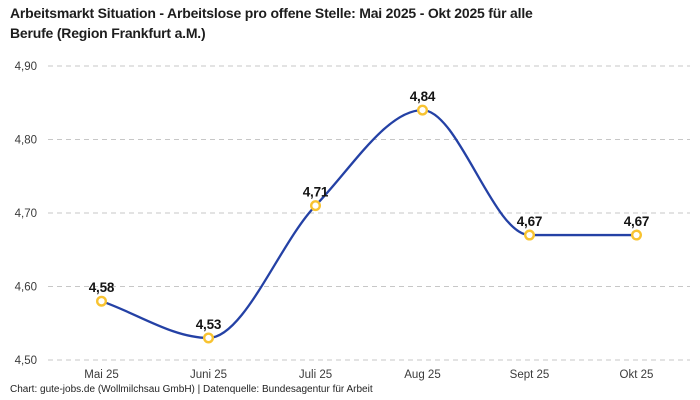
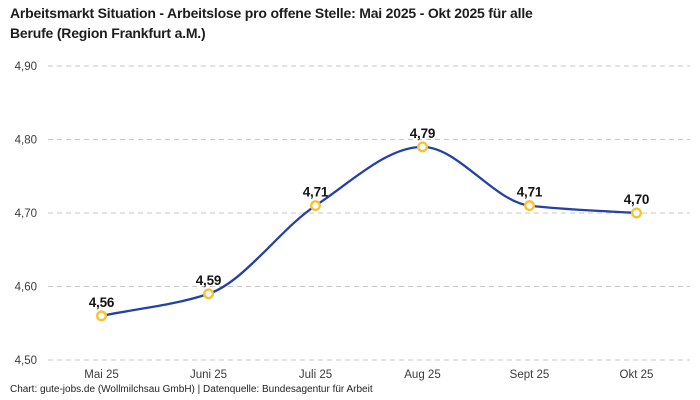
Mai 25: 4,58 -> 4,56
Juni 25: 4,53 -> 4,59
Aug 25: 4,84 -> 4,79
Sept 25: 4,67 -> 4,71
Okt 25: 4,67 -> 4,70
